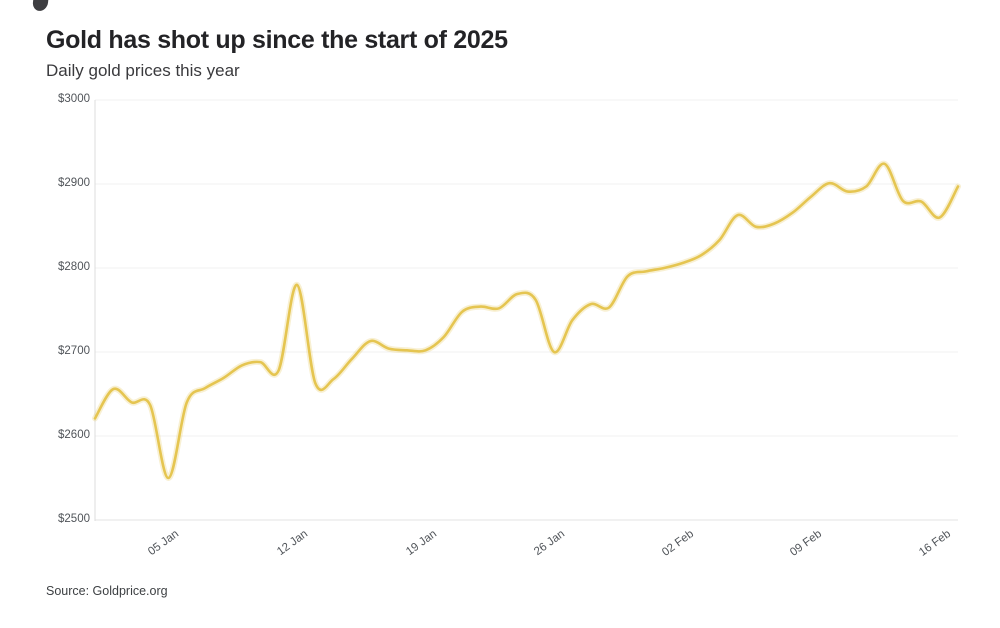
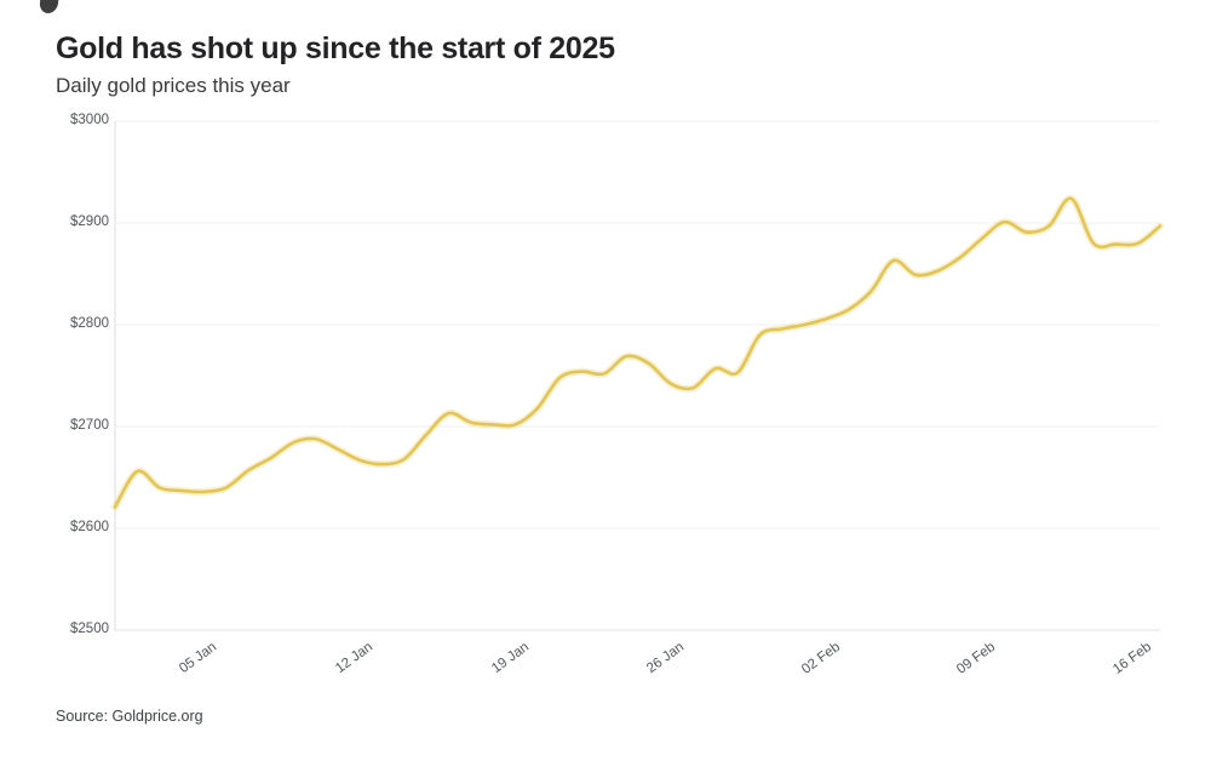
05 Jan: $2550 -> $2640
12 Jan: $2780 -> $2670
26 Jan: $2700 -> $2740
16 Feb: $2860 -> $2880
